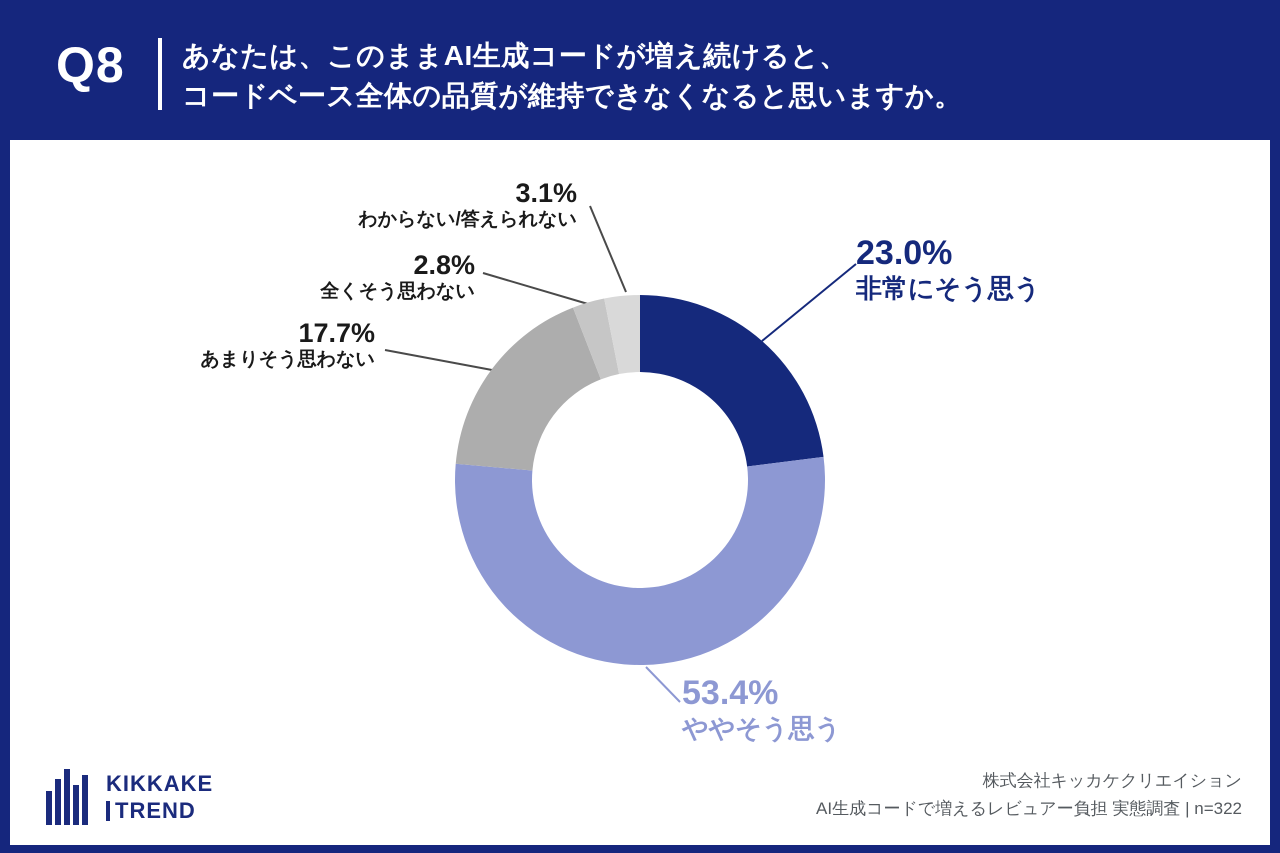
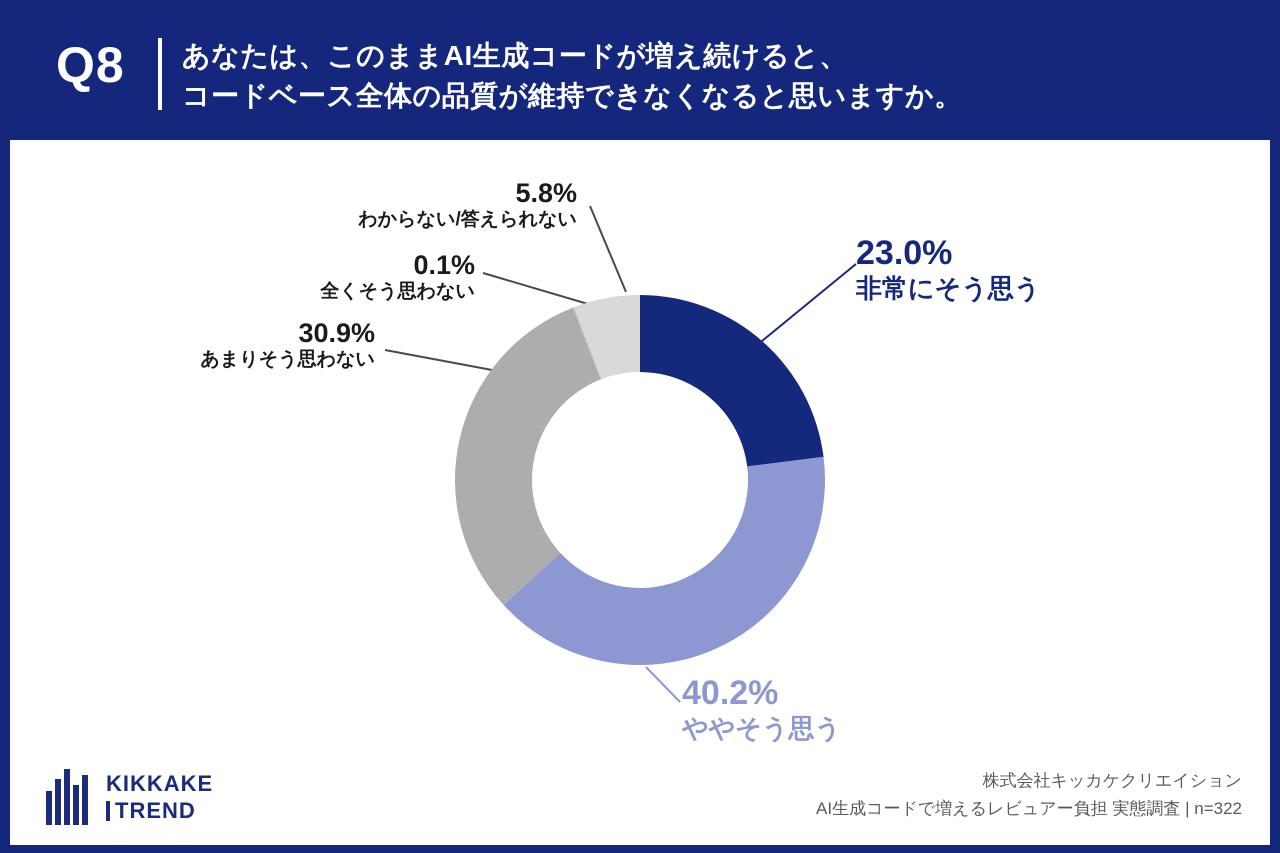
ややそう思う: 53.4% -> 40.2%
あまりそう思わない: 17.7% -> 30.9%
全くそう思わない: 2.8% -> 0.1%
わからない/答えられない: 3.1% -> 5.8%
